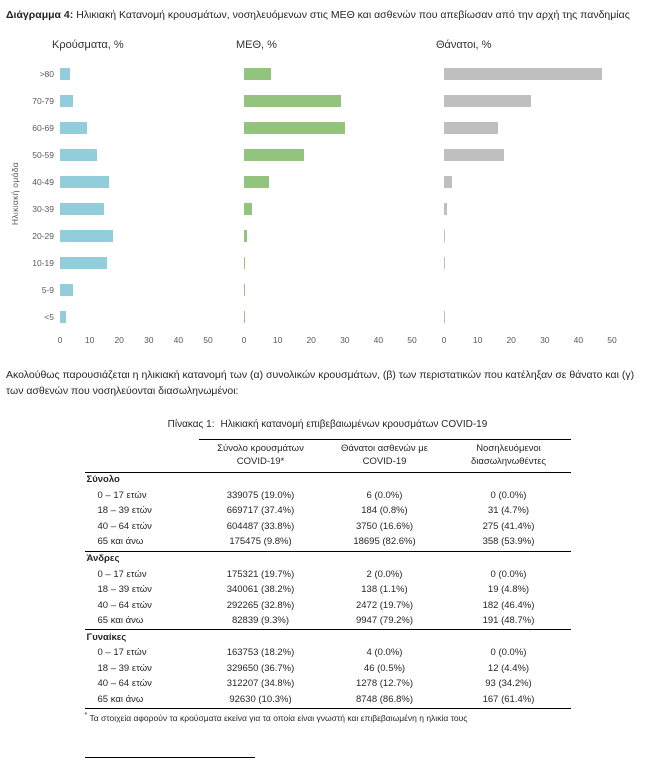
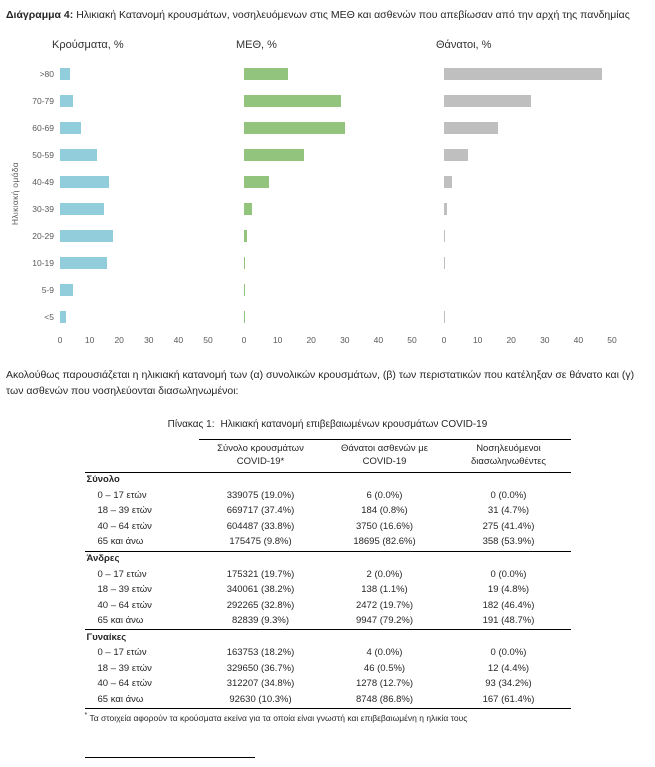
ΜΕΘ, %/>80: 8 -> 13
Κρούσματα, %/60-69: 9 -> 7
Θάνατοι, %/50-59: 18 -> 7
